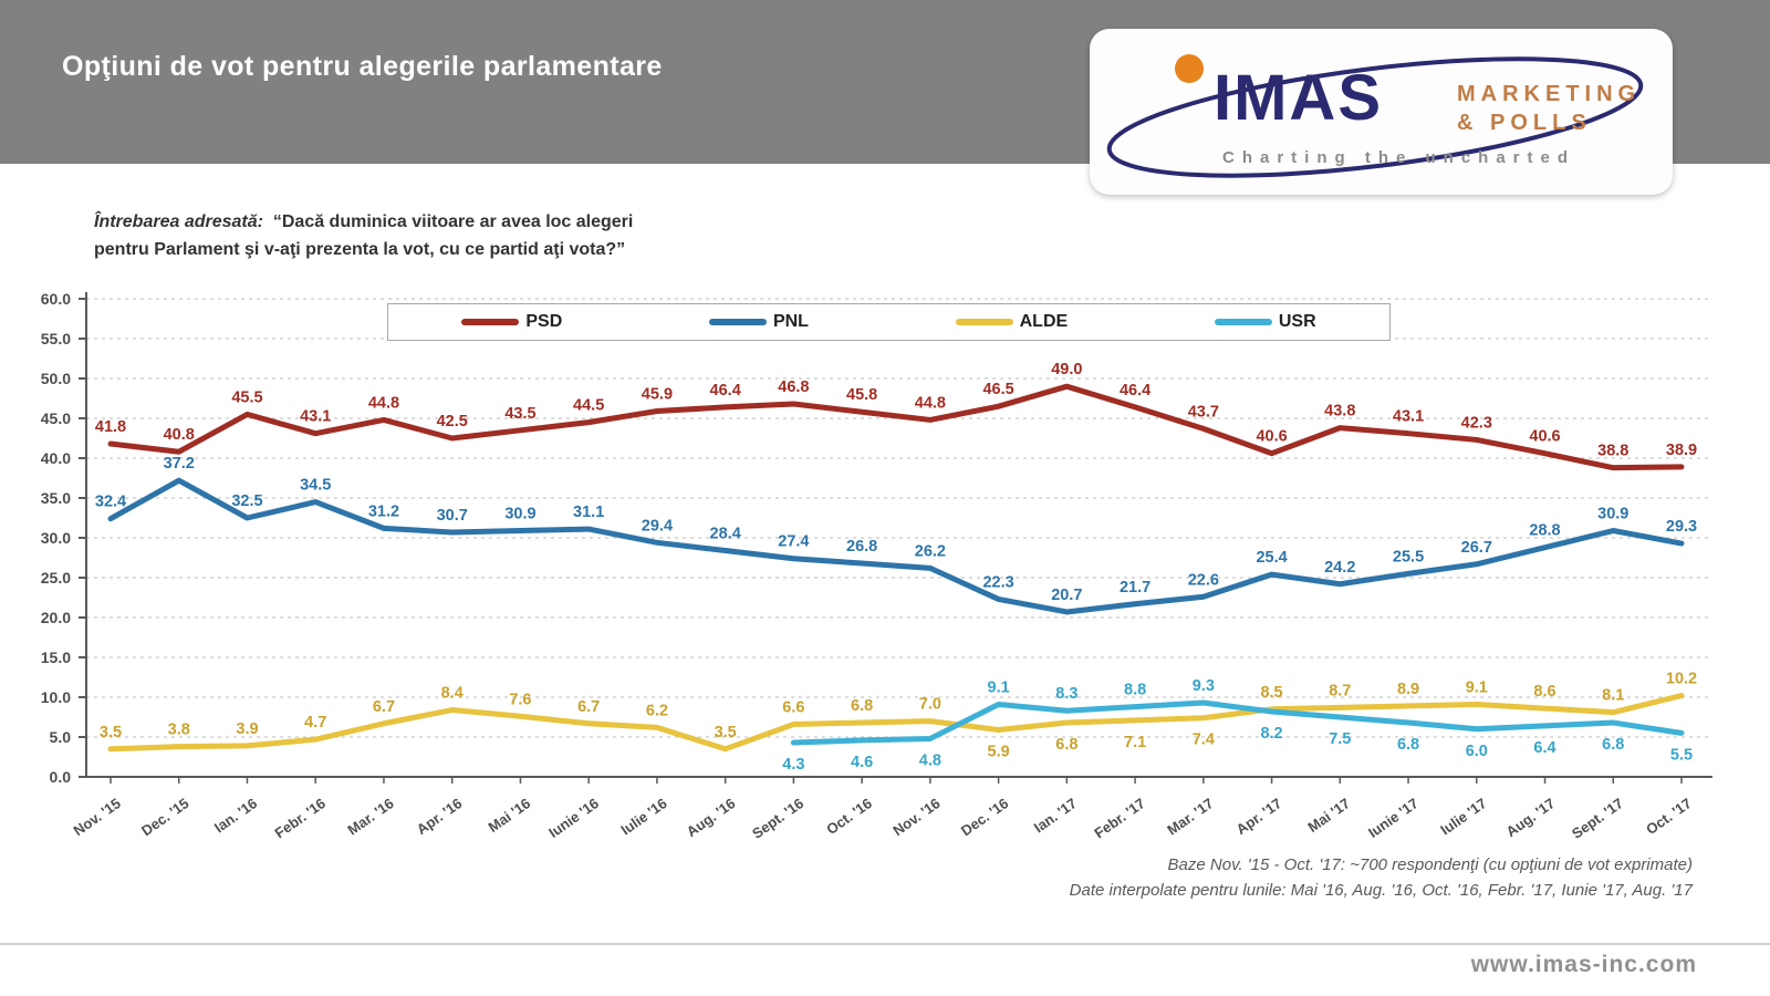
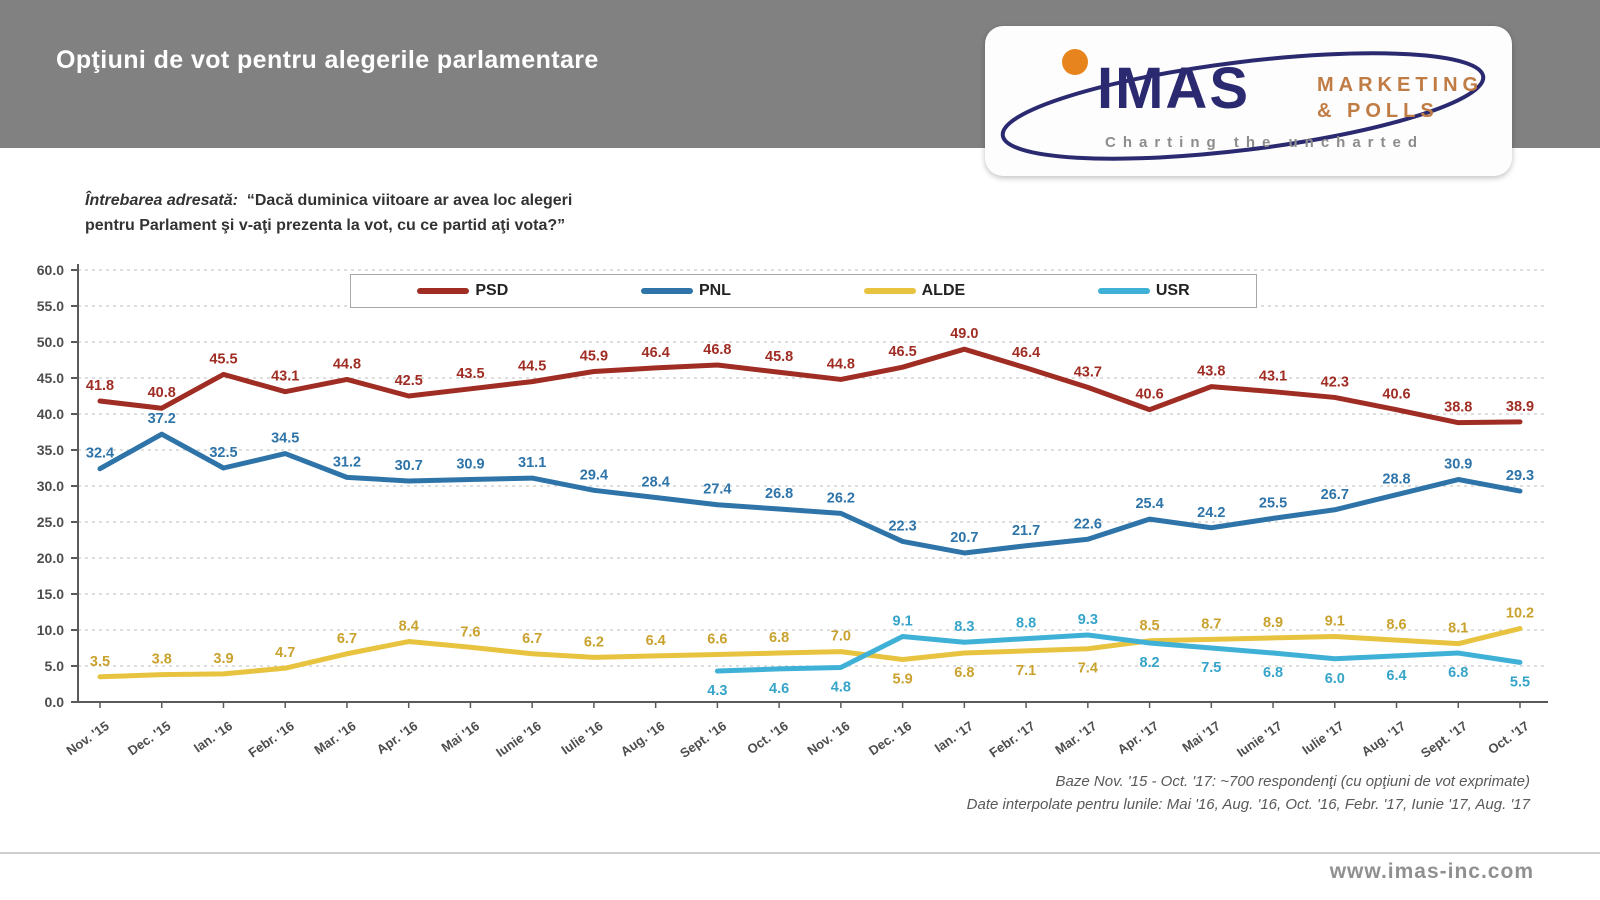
ALDE/Aug. '16: 3.5 -> 6.4
